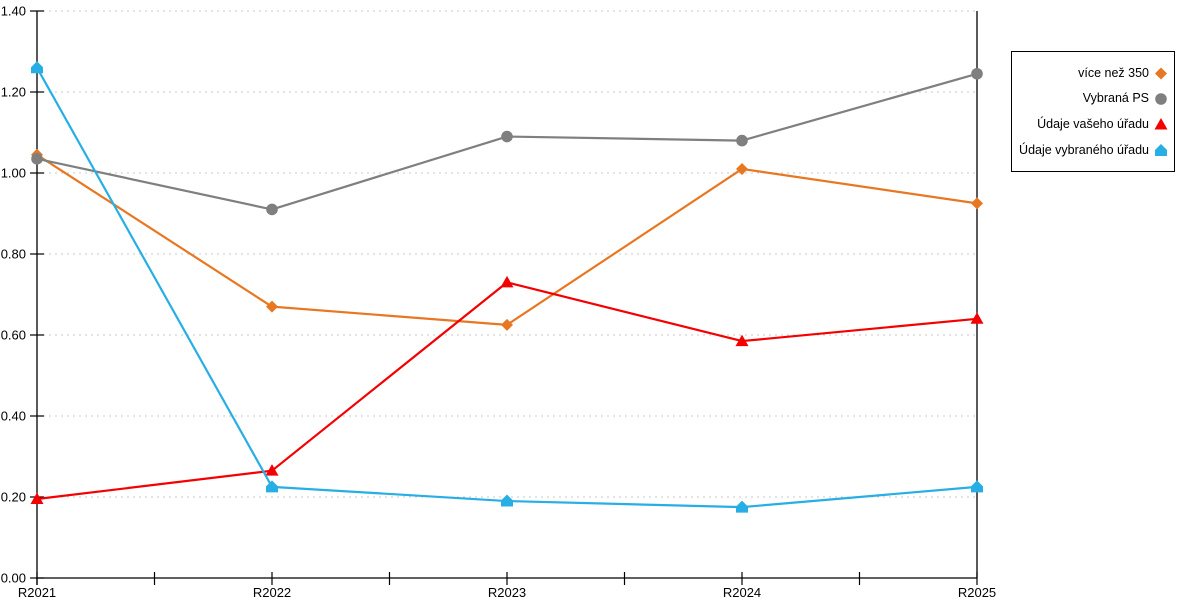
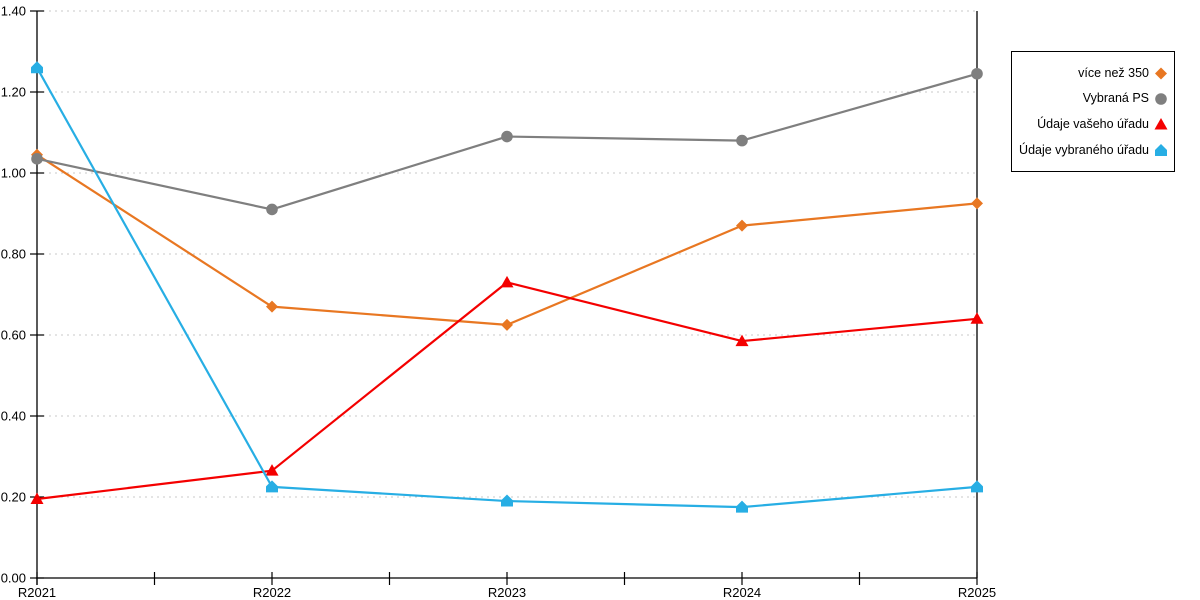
více než 350/R2024: 1.01 -> 0.87
